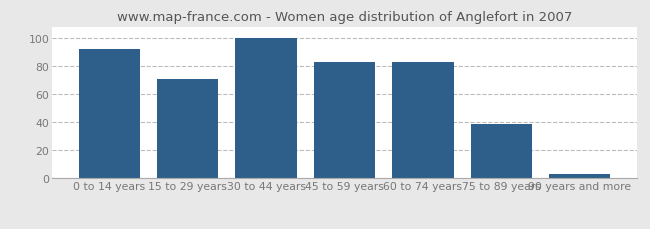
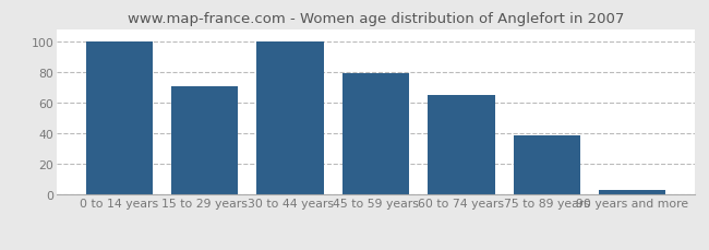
0 to 14 years: 92 -> 100
45 to 59 years: 83 -> 79
60 to 74 years: 83 -> 65
